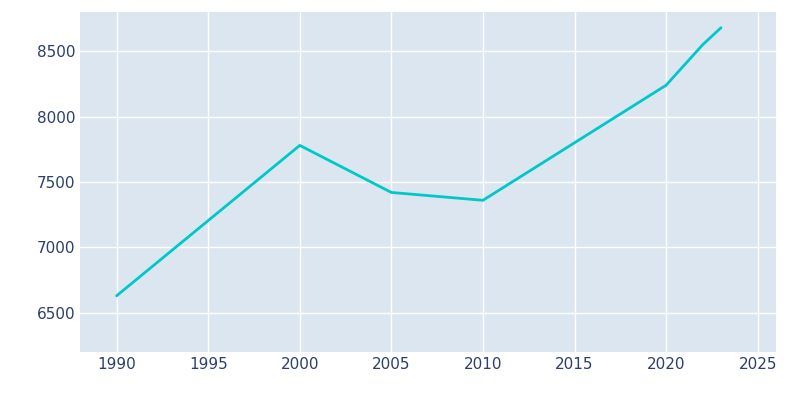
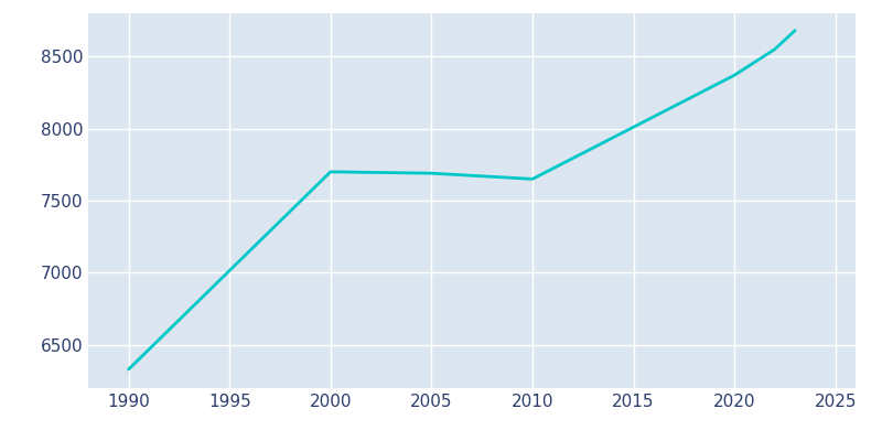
1990: 6630 -> 6330
2000: 7780 -> 7700
2005: 7420 -> 7690
2010: 7360 -> 7650
2020: 8240 -> 8370
